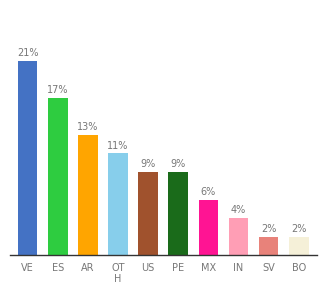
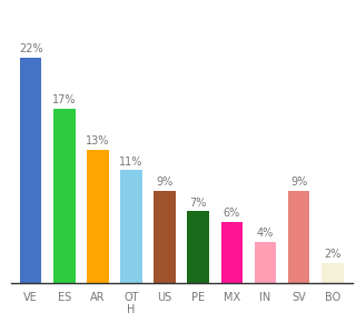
VE: 21% -> 22%
PE: 9% -> 7%
SV: 2% -> 9%
